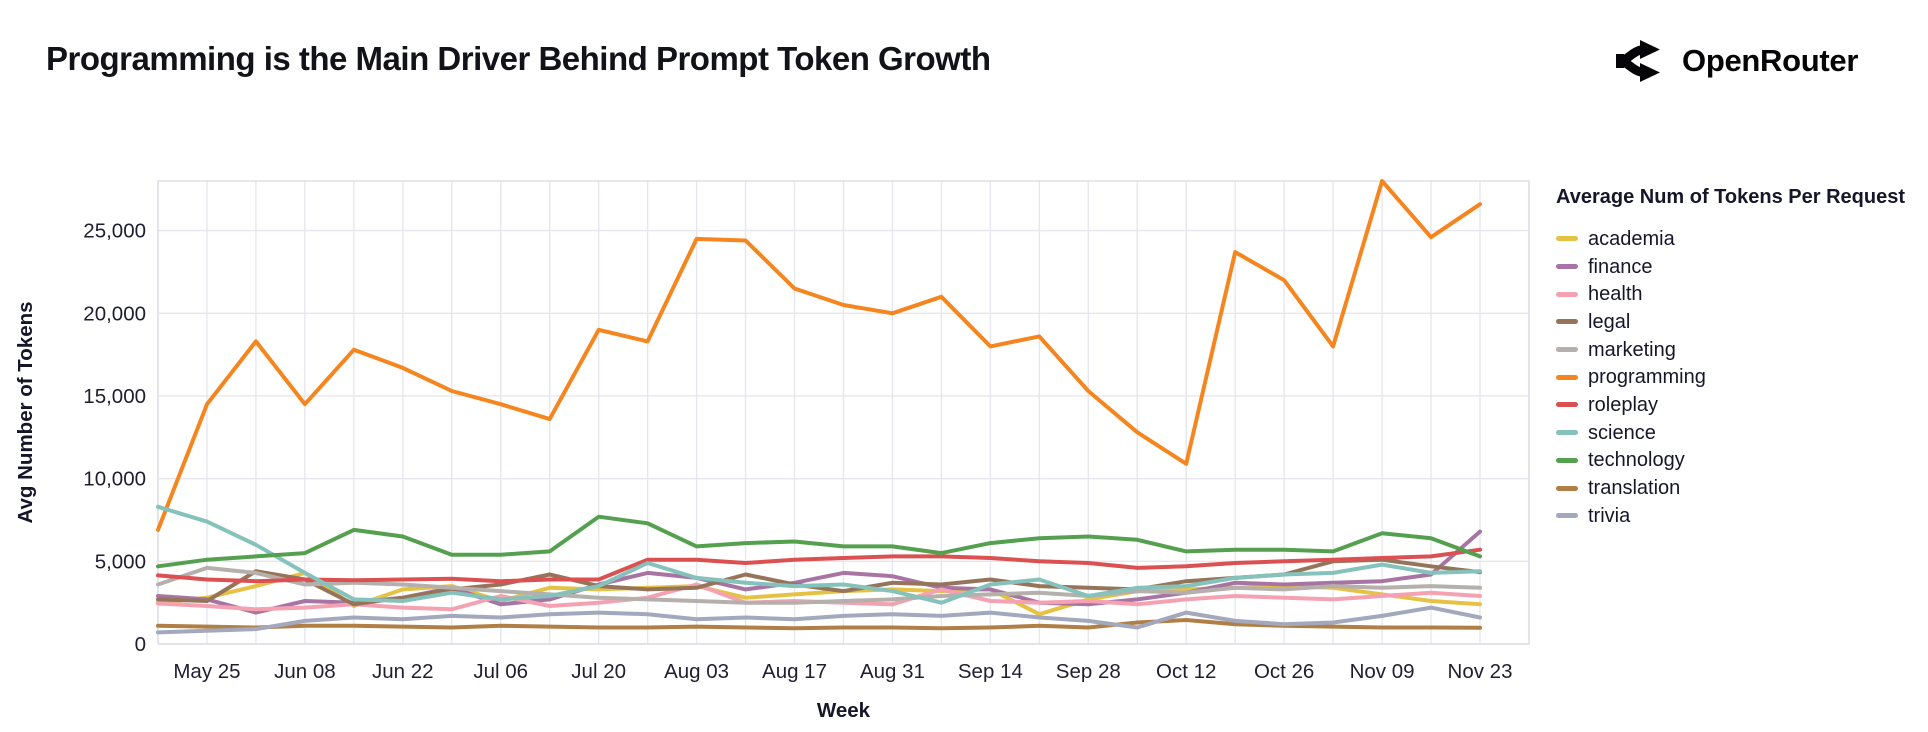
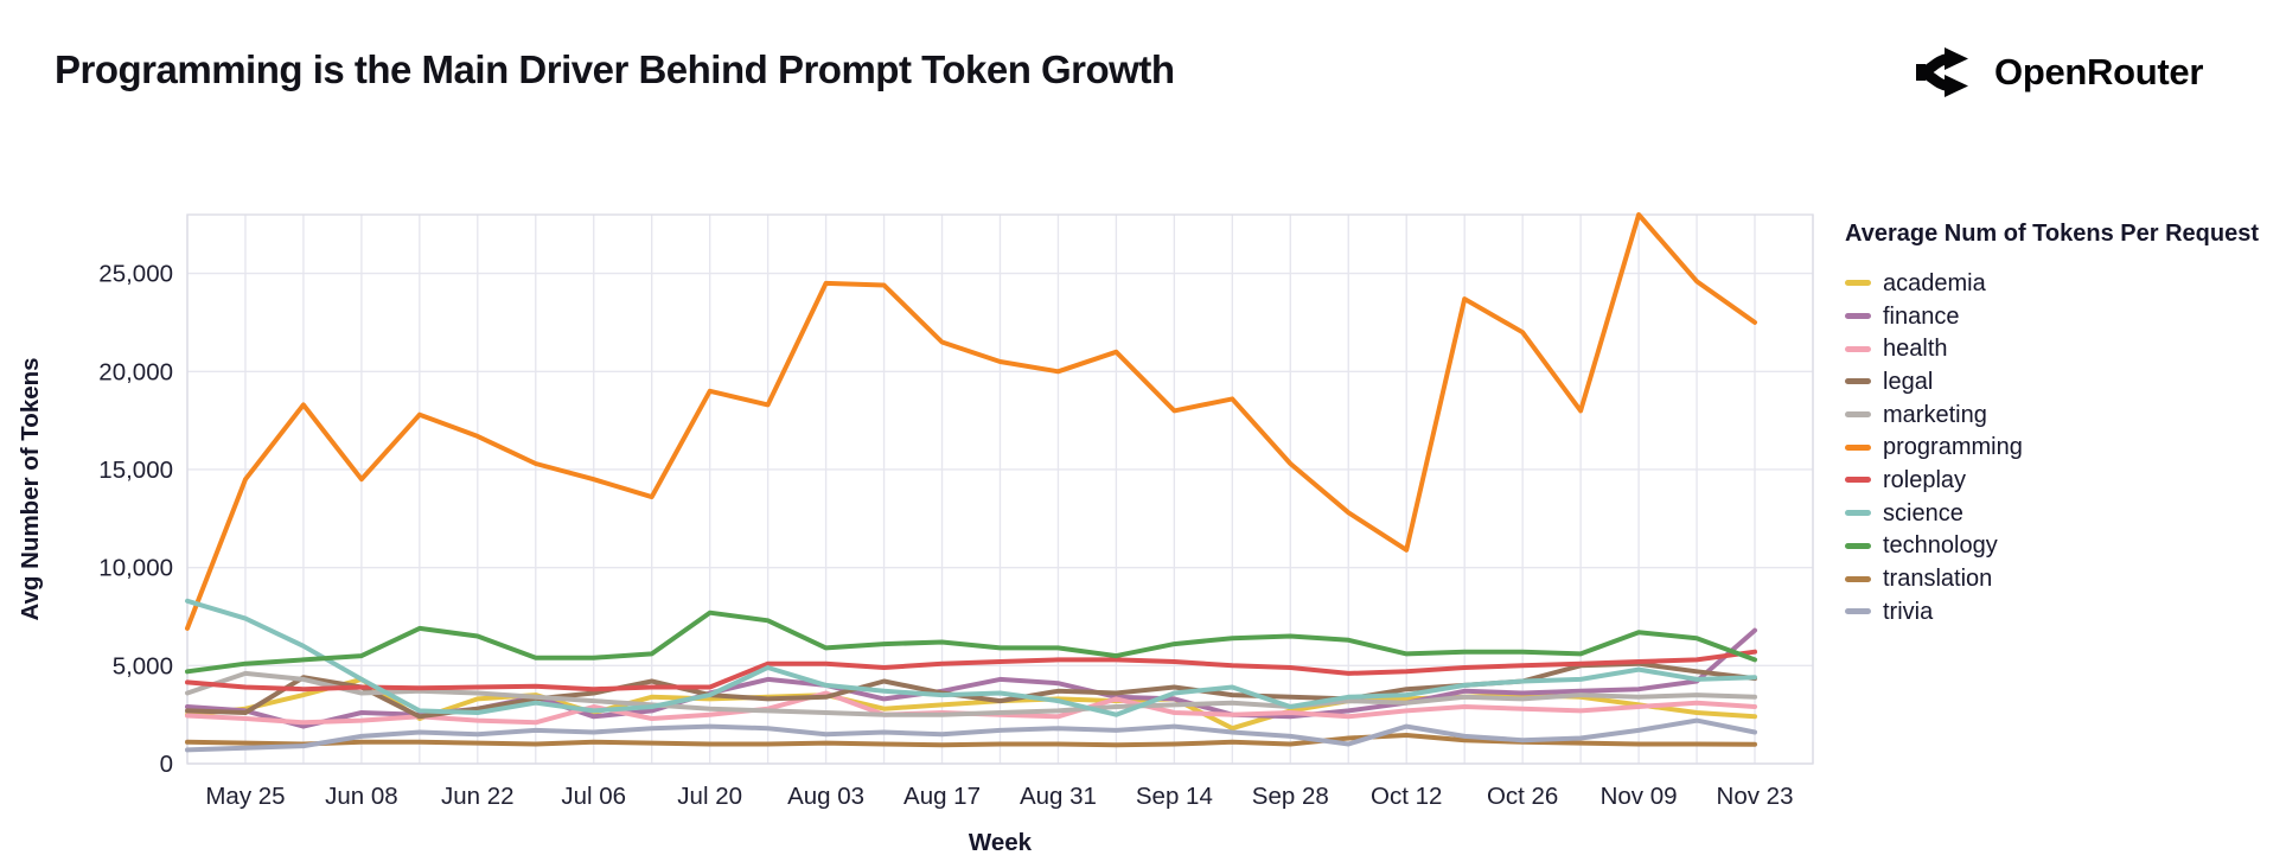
programming/Nov 23: 26600 -> 22500
